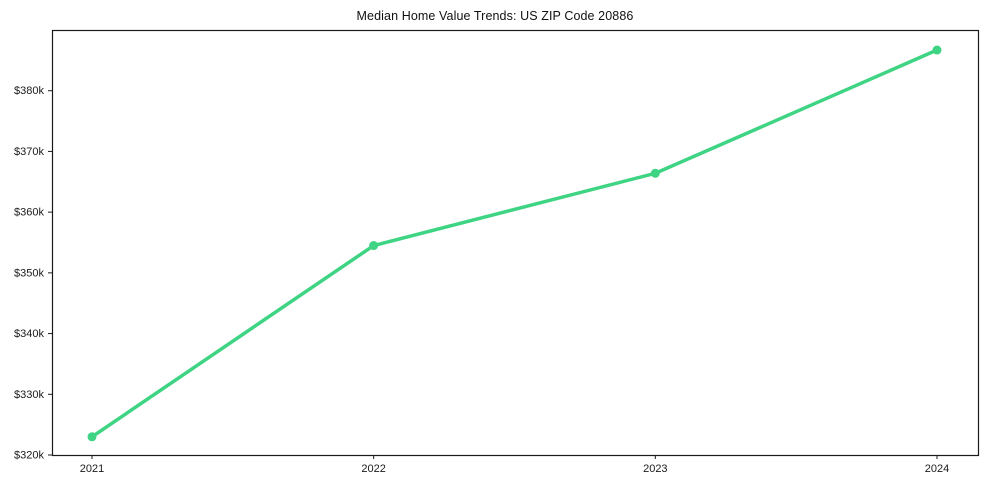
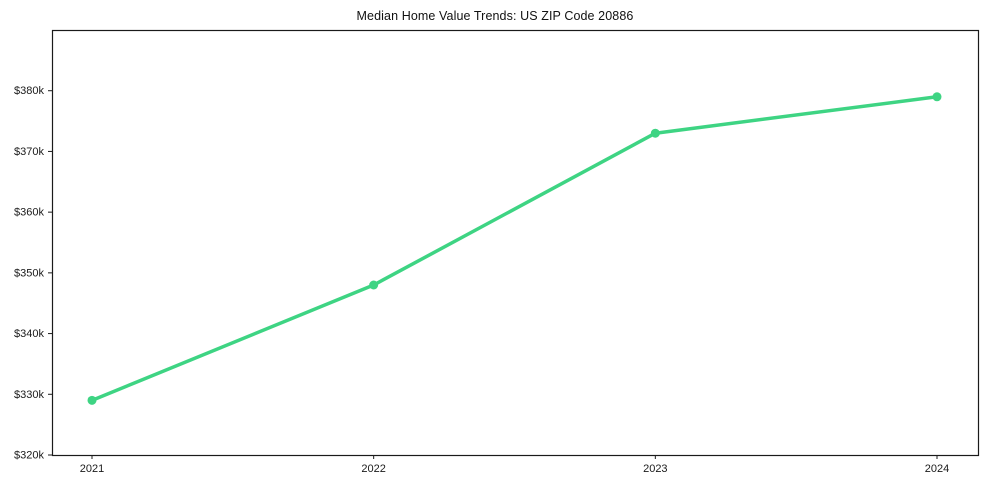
2021: $323k -> $329k
2022: $354k -> $348k
2023: $366k -> $373k
2024: $387k -> $379k
